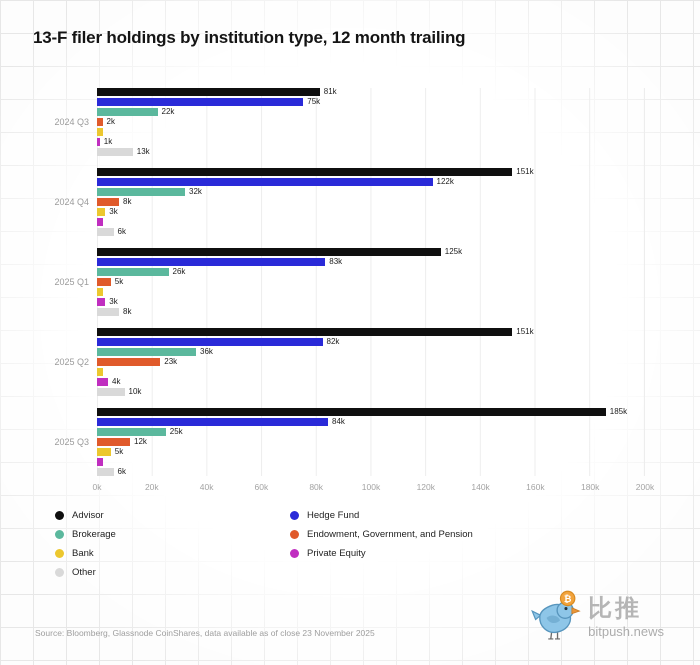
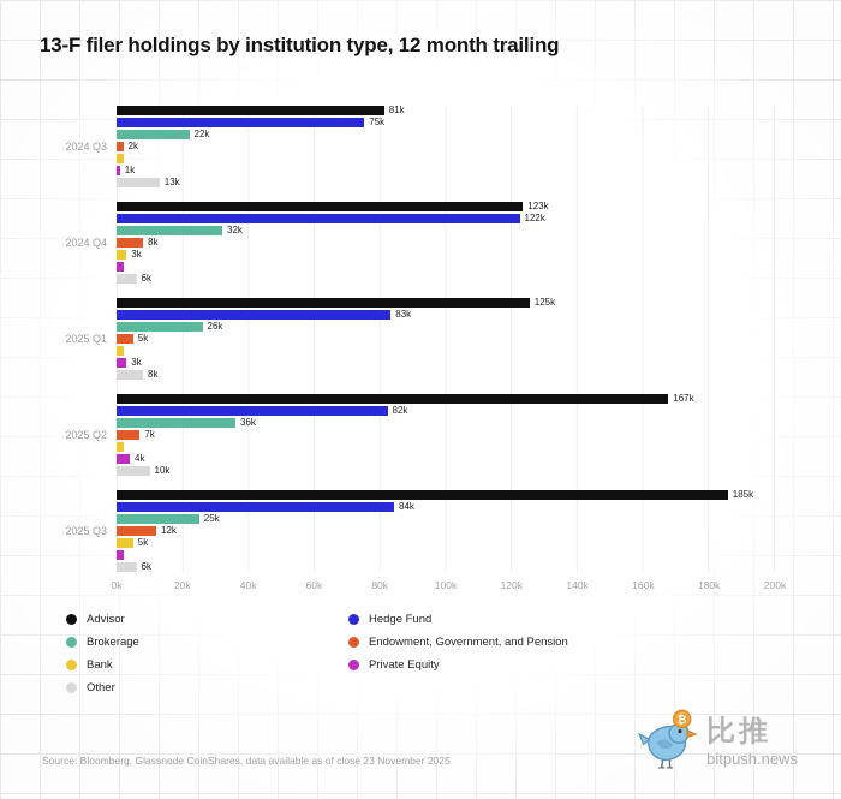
Advisor/2024 Q4: 151k -> 123k
Advisor/2025 Q2: 151k -> 167k
Endowment, Government, and Pension/2025 Q2: 23k -> 7k
